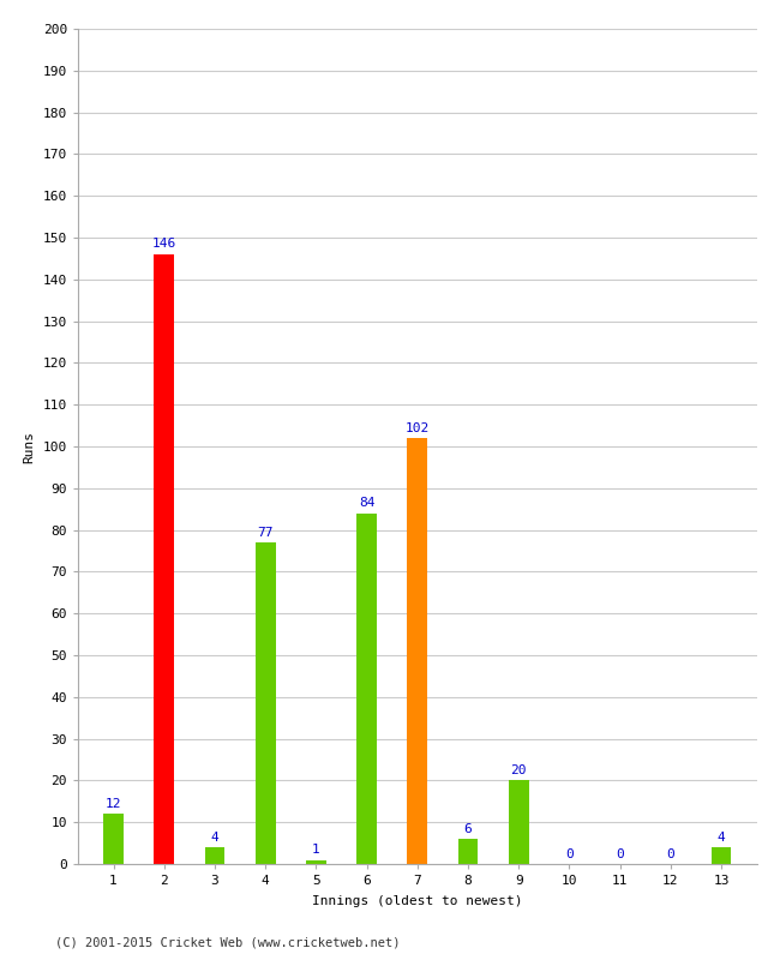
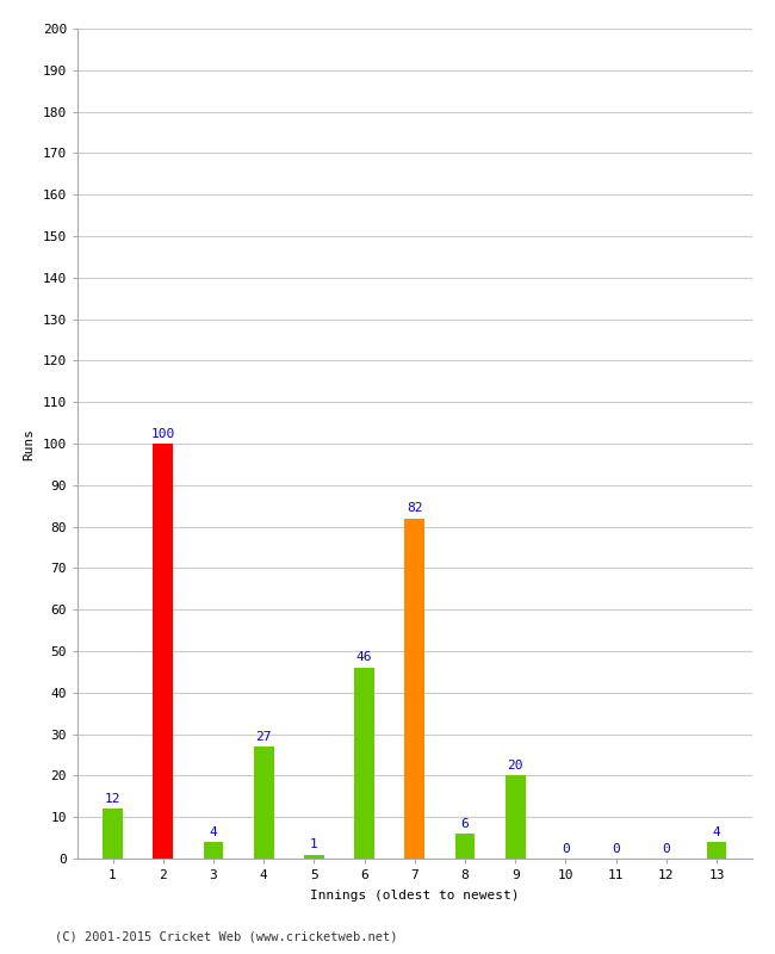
2: 146 -> 100
4: 77 -> 27
6: 84 -> 46
7: 102 -> 82
